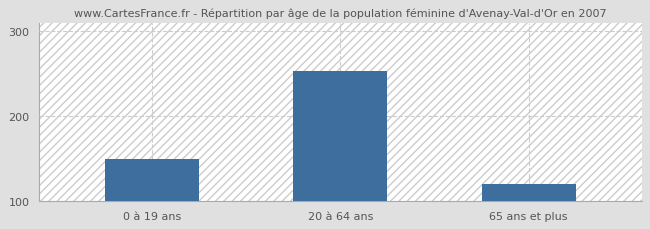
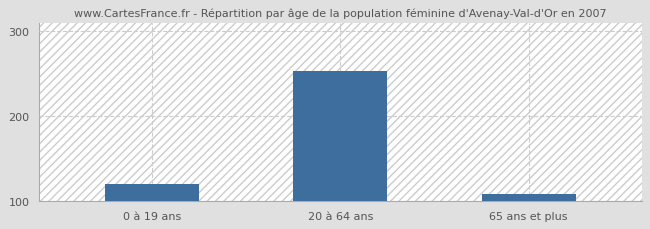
0 à 19 ans: 150 -> 120
65 ans et plus: 120 -> 108
